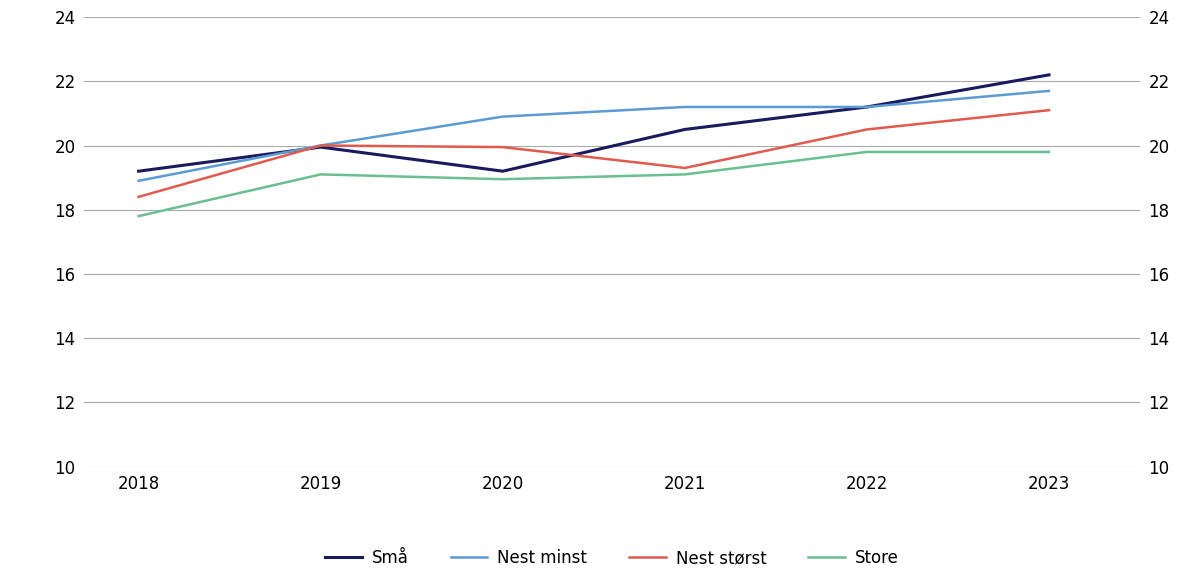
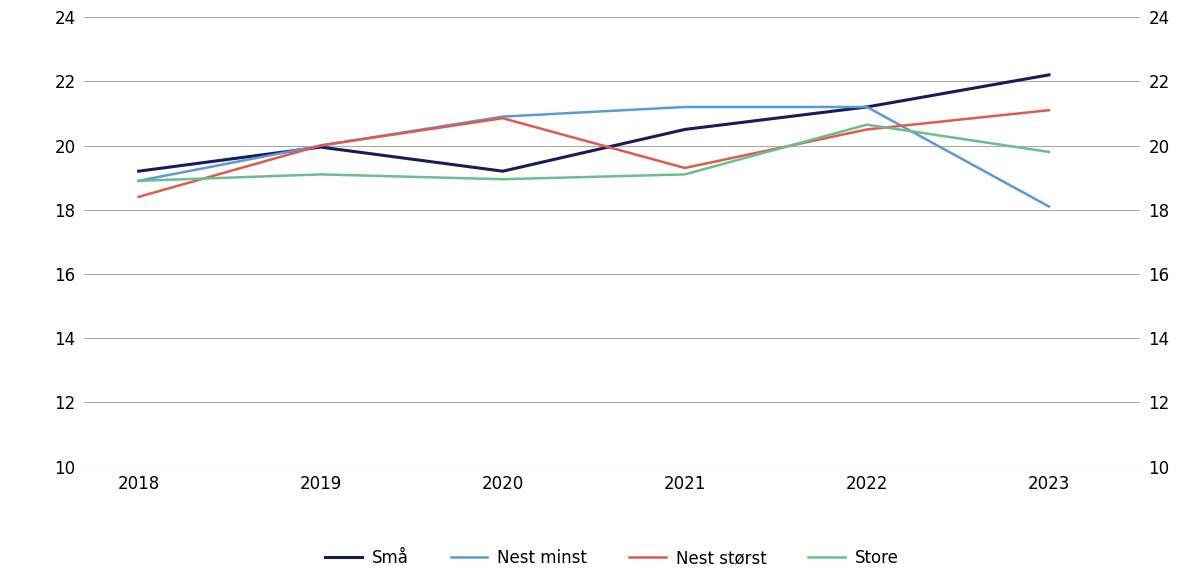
Store/2018: 17.80 -> 18.90
Nest størst/2020: 19.95 -> 20.85
Store/2022: 19.80 -> 20.65
Nest minst/2023: 21.7 -> 18.1
